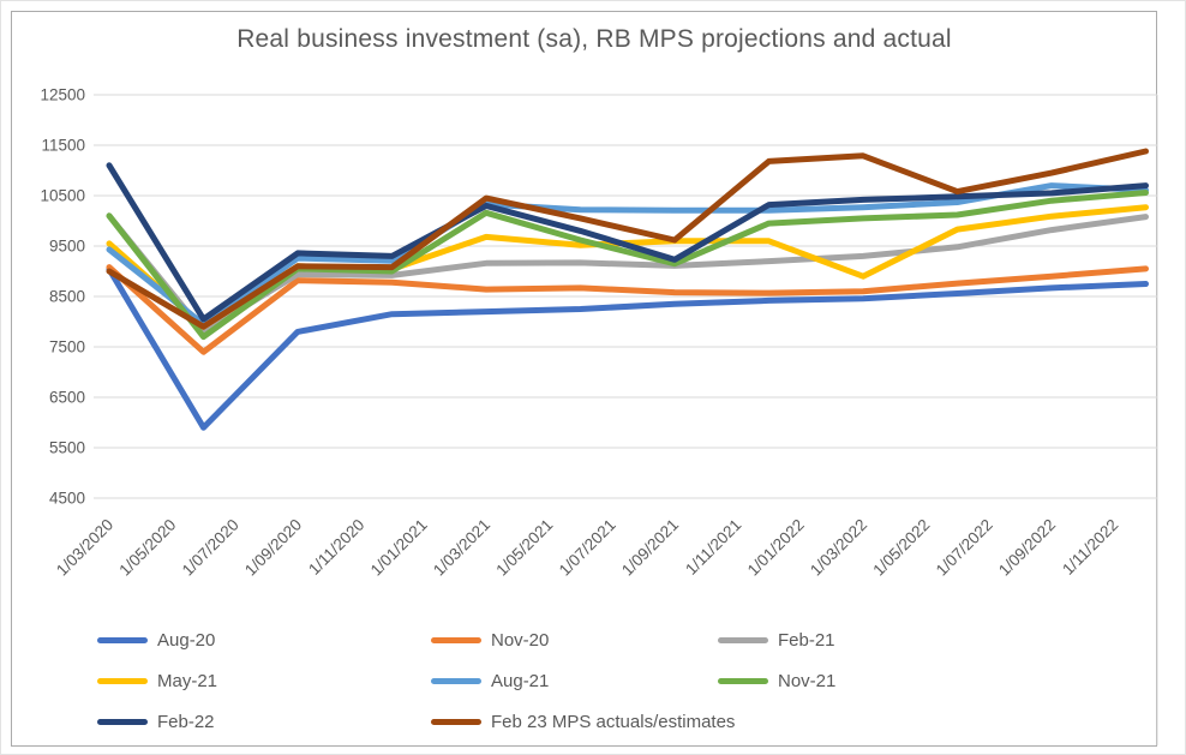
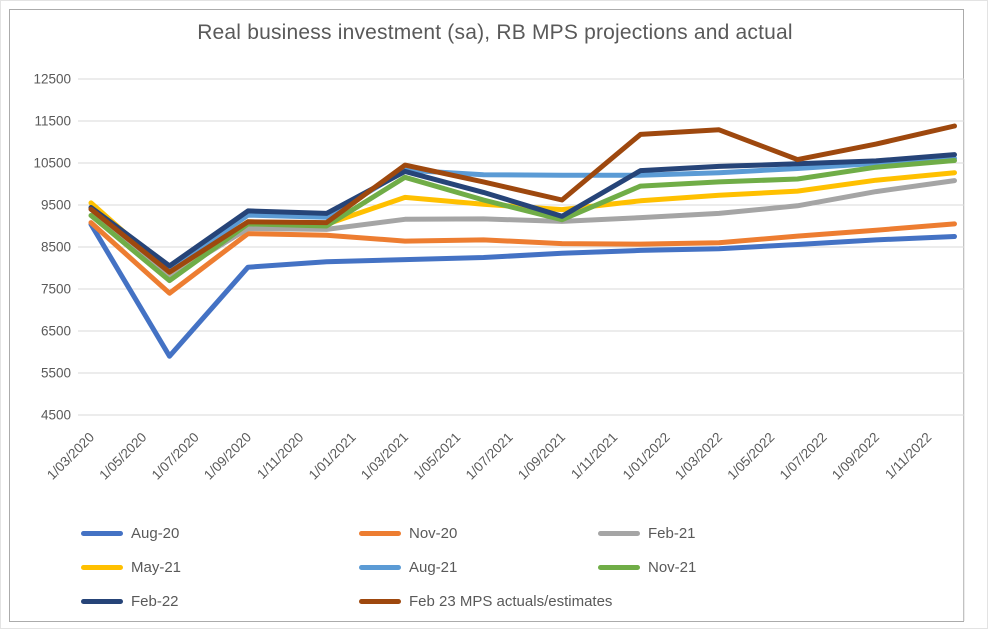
Feb-21/1/03/2020: 10100 -> 9400
Nov-21/1/03/2020: 10100 -> 9200
Feb-22/1/03/2020: 11100 -> 9400
Feb 23 MPS actuals/estimates/1/03/2020: 9000 -> 9400
Aug-20/1/09/2020: 7800 -> 8000
May-21/1/09/2021: 9600 -> 9400
May-21/1/03/2022: 8900 -> 9700
Aug-21/1/09/2022: 10700 -> 10500
